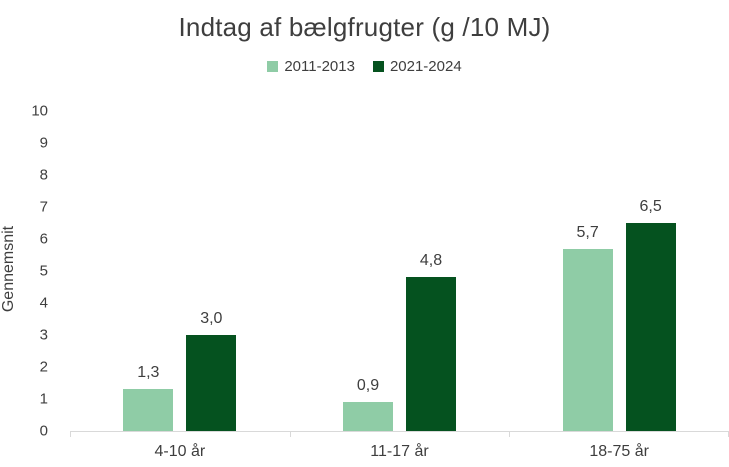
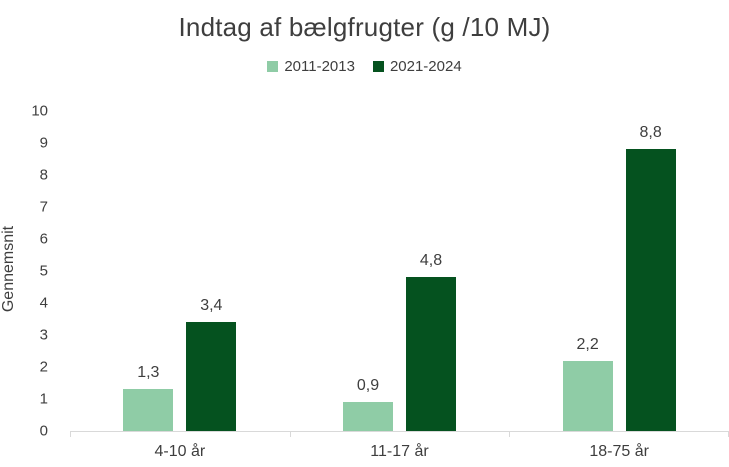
2021-2024/4-10 år: 3,0 -> 3,4
2011-2013/18-75 år: 5,7 -> 2,2
2021-2024/18-75 år: 6,5 -> 8,8
